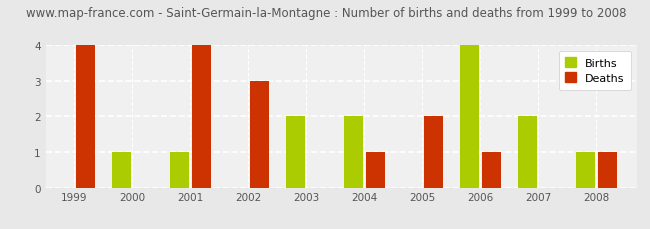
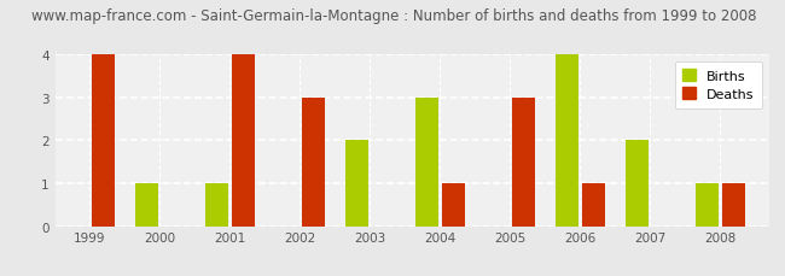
Births/2004: 2 -> 3
Deaths/2005: 2 -> 3
